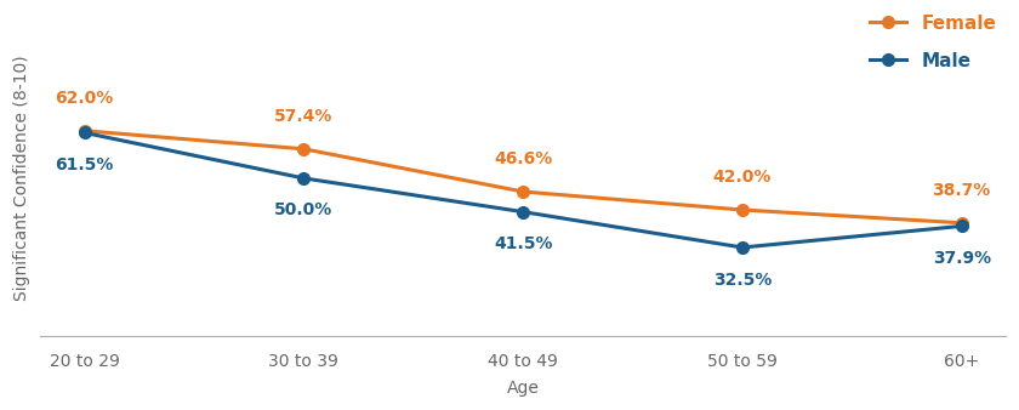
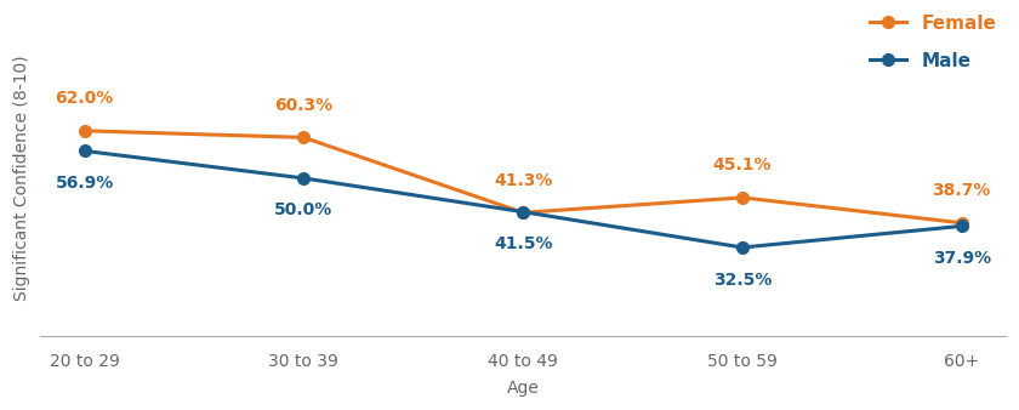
Male/20 to 29: 61.5% -> 56.9%
Female/30 to 39: 57.4% -> 60.3%
Female/40 to 49: 46.6% -> 41.3%
Female/50 to 59: 42.0% -> 45.1%
